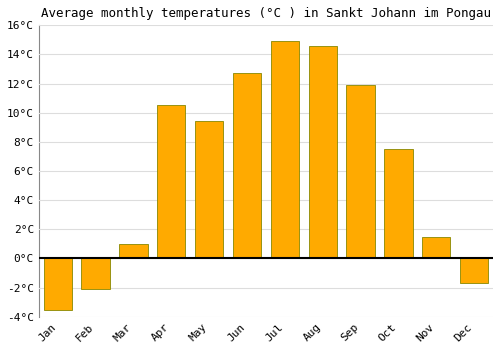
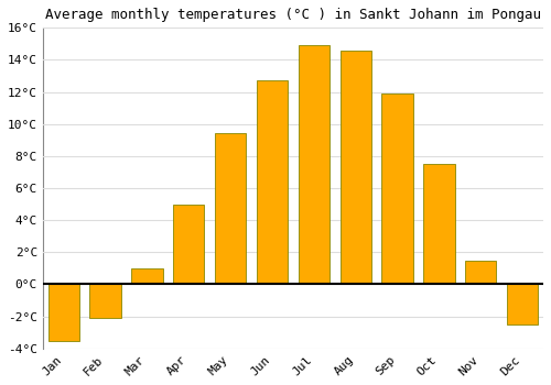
Apr: 10.5°C -> 5.0°C
Dec: -1.7°C -> -2.5°C
